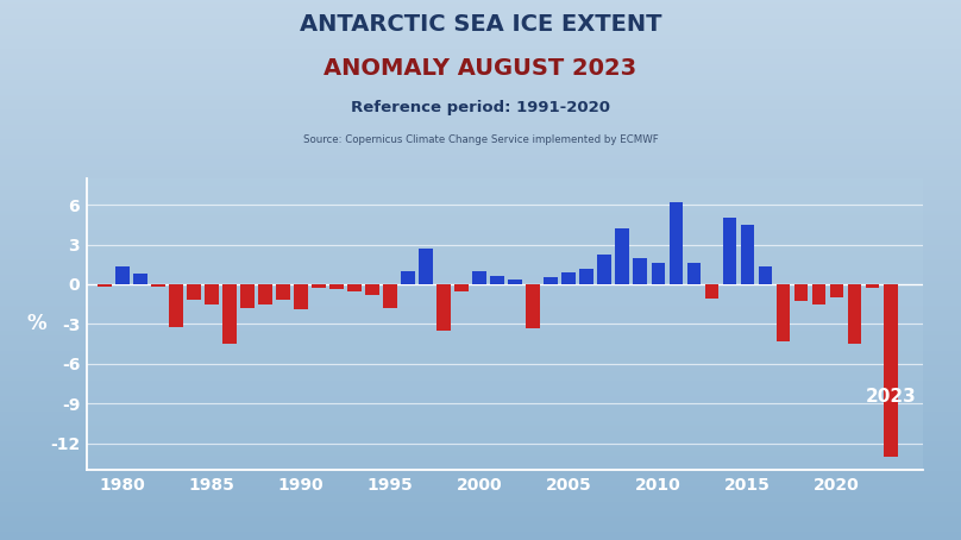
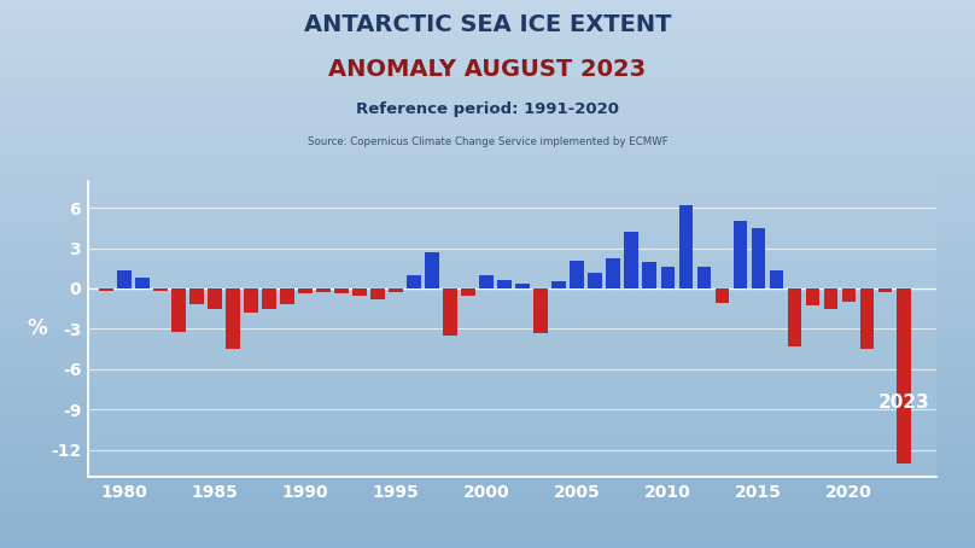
1990: -1.9 -> -0.4
1995: -1.8 -> -0.3
2005: 0.9 -> 2.1
